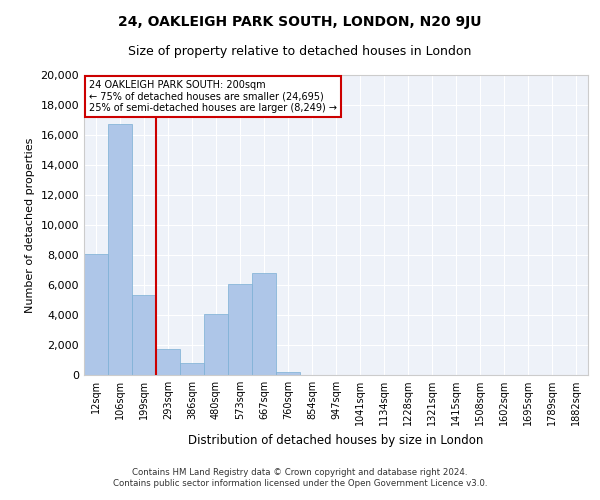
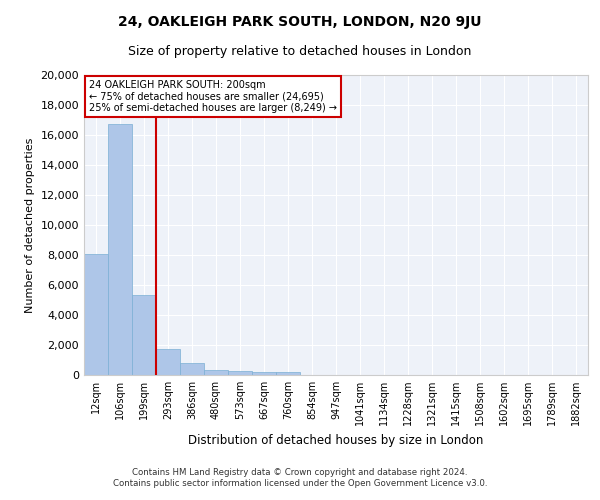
480sqm: 4,100 -> 400
573sqm: 6,100 -> 200
667sqm: 6,800 -> 200
